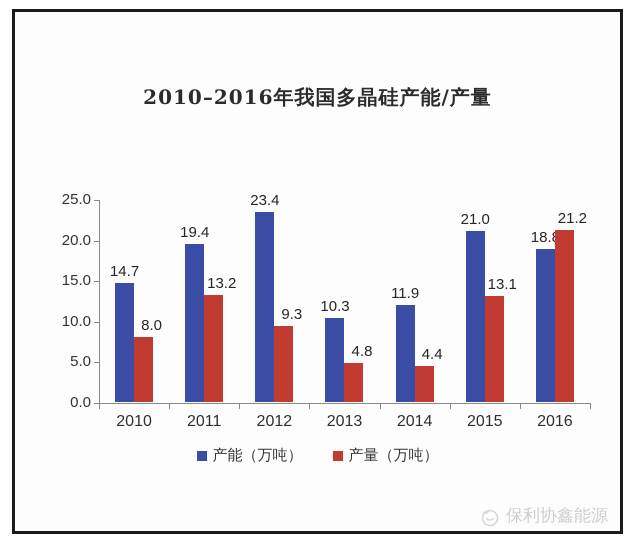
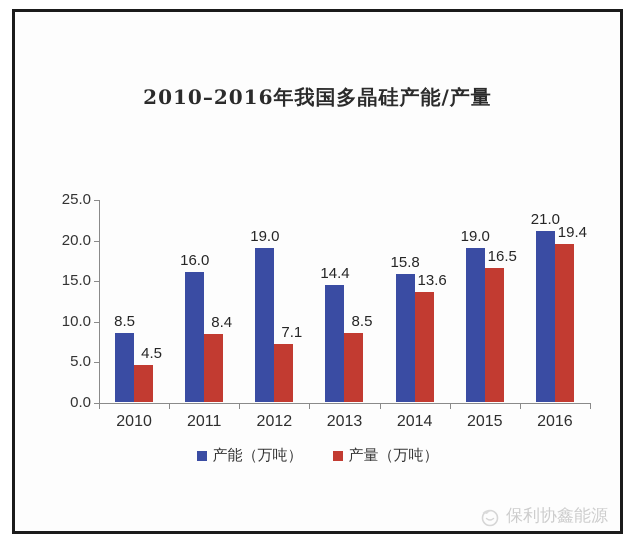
产能（万吨）/2010: 14.7 -> 8.5
产量（万吨）/2010: 8.0 -> 4.5
产能（万吨）/2011: 19.4 -> 16.0
产量（万吨）/2011: 13.2 -> 8.4
产能（万吨）/2012: 23.4 -> 19.0
产量（万吨）/2012: 9.3 -> 7.1
产能（万吨）/2013: 10.3 -> 14.4
产量（万吨）/2013: 4.8 -> 8.5
产能（万吨）/2014: 11.9 -> 15.8
产量（万吨）/2014: 4.4 -> 13.6
产能（万吨）/2015: 21.0 -> 19.0
产量（万吨）/2015: 13.1 -> 16.5
产能（万吨）/2016: 18.8 -> 21.0
产量（万吨）/2016: 21.2 -> 19.4
